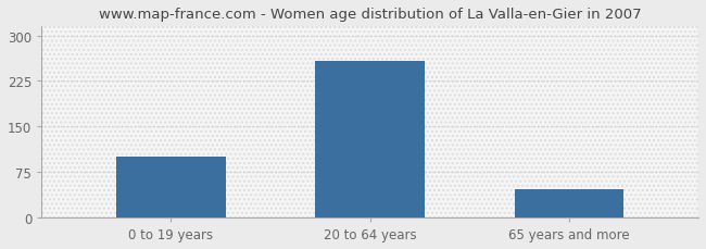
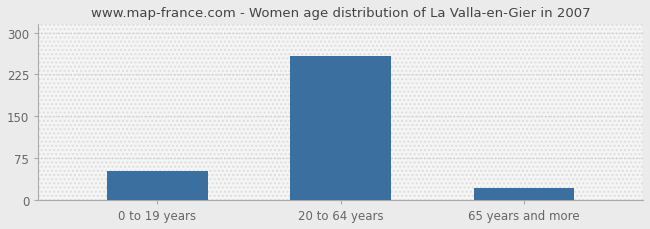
0 to 19 years: 100 -> 52
65 years and more: 47 -> 22
